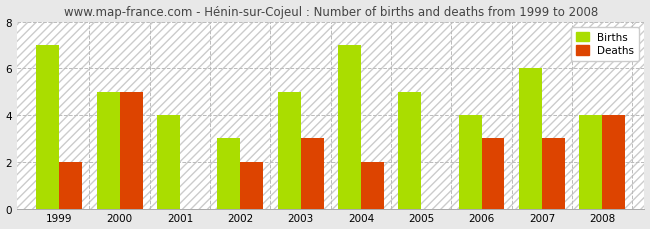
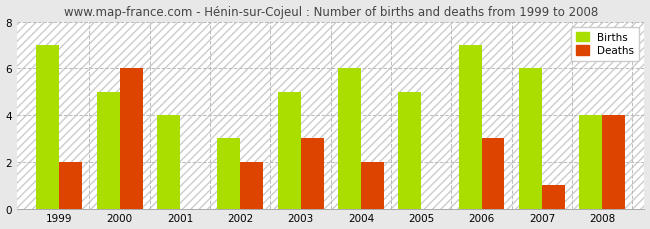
Deaths/2000: 5 -> 6
Births/2004: 7 -> 6
Births/2006: 4 -> 7
Deaths/2007: 3 -> 1
